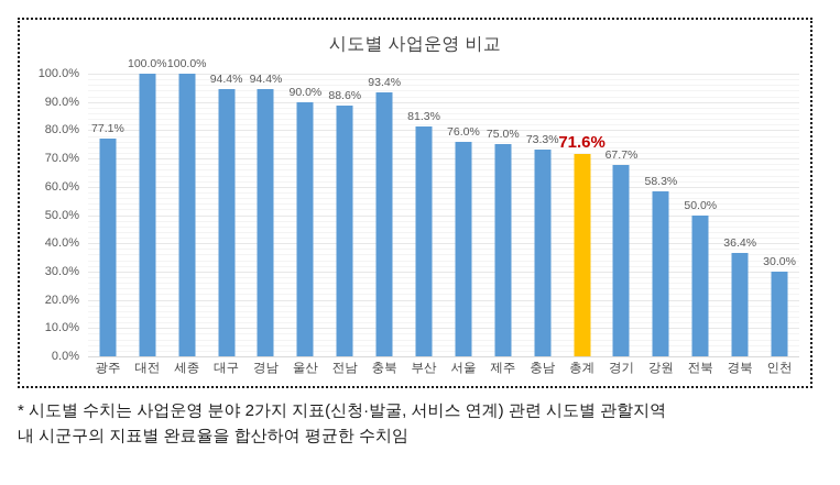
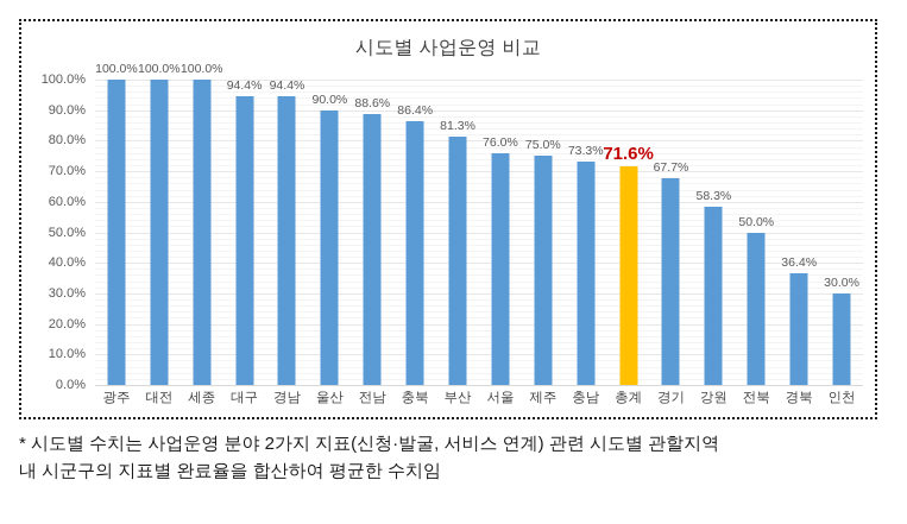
광주: 77.1% -> 100.0%
충북: 93.4% -> 86.4%
